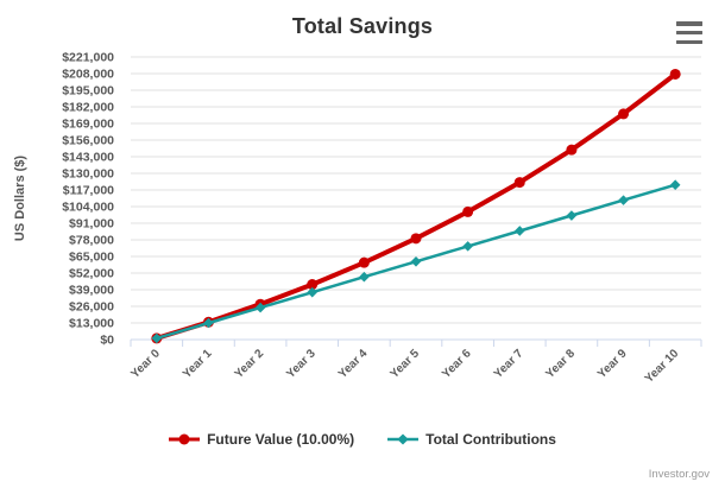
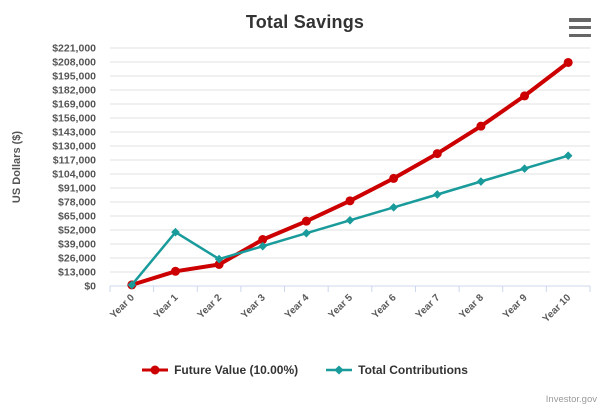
Total Contributions/Year 1: $13000 -> $50000
Future Value (10.00%)/Year 2: $28000 -> $20000
